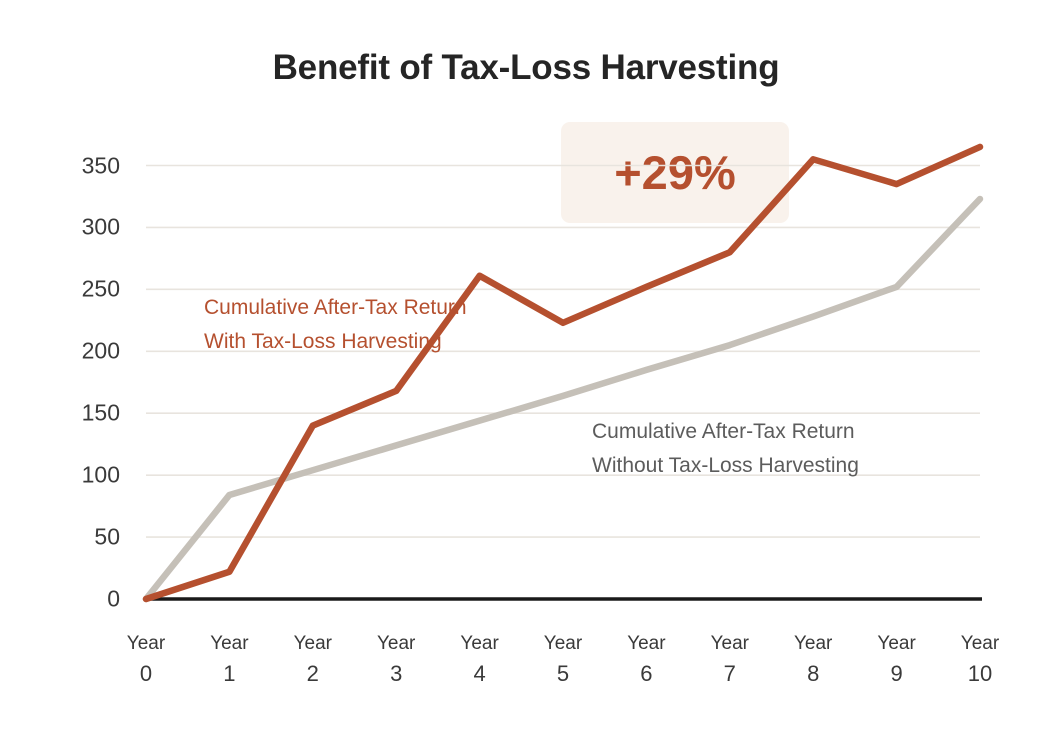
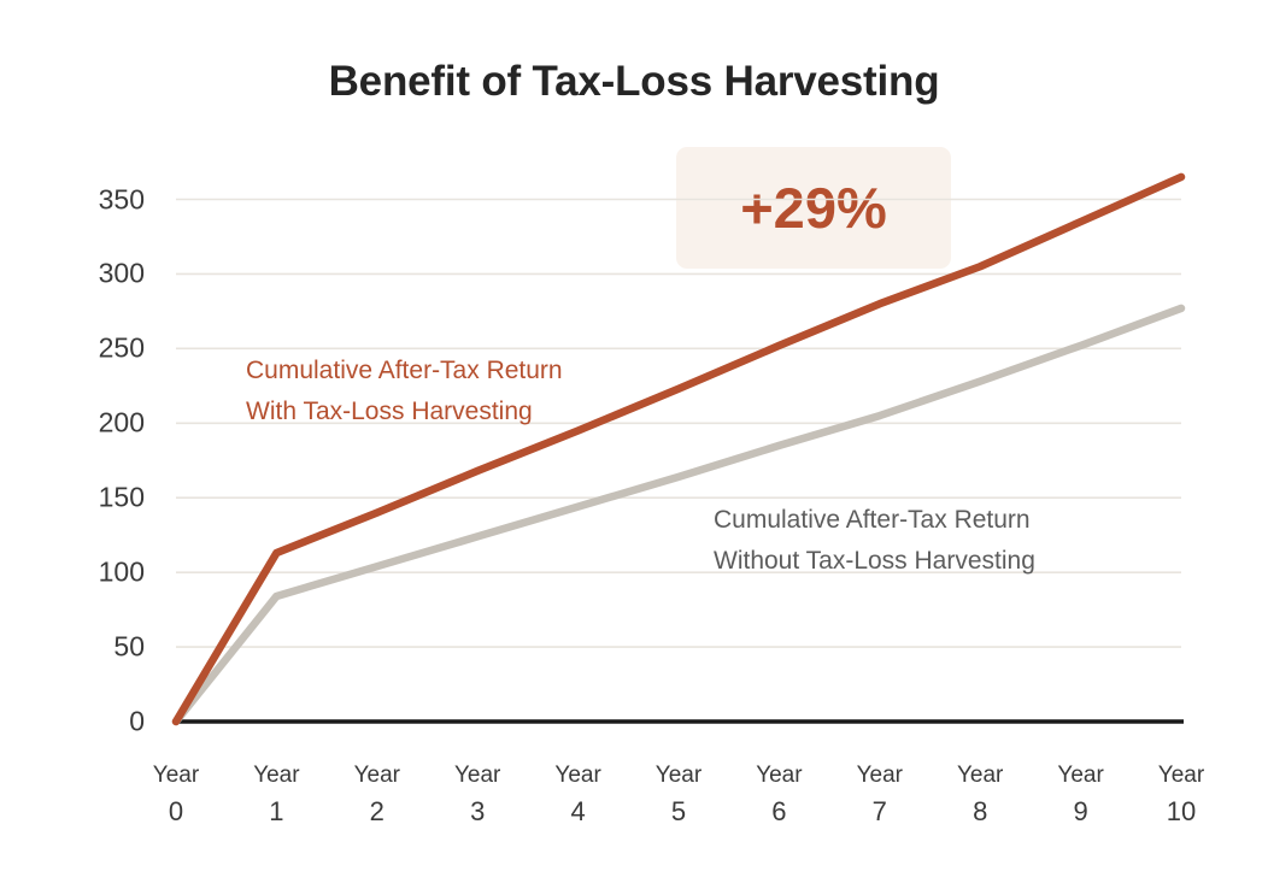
Cumulative After-Tax Return With Tax-Loss Harvesting/Year 1: 22 -> 113
Cumulative After-Tax Return With Tax-Loss Harvesting/Year 4: 261 -> 195
Cumulative After-Tax Return With Tax-Loss Harvesting/Year 8: 355 -> 305
Cumulative After-Tax Return Without Tax-Loss Harvesting/Year 10: 323 -> 277
